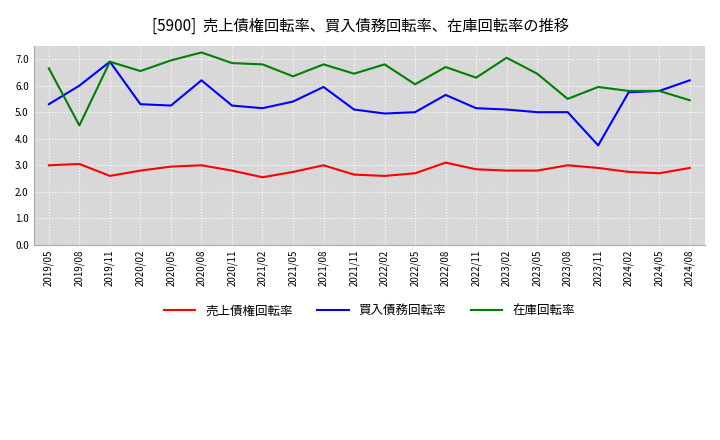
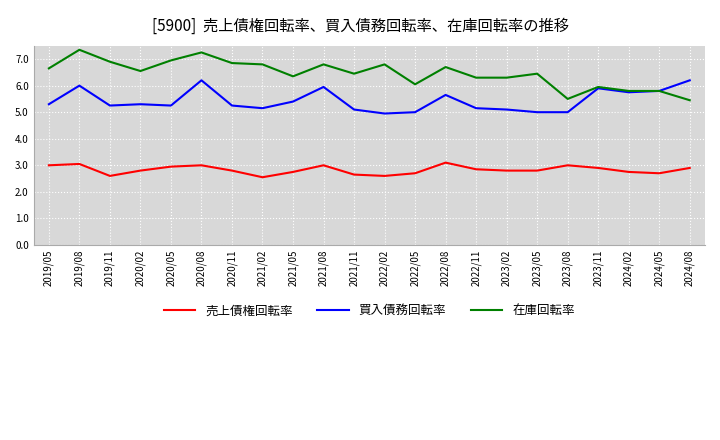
在庫回転率/2019/08: 4.50 -> 7.35
買入債務回転率/2019/11: 6.90 -> 5.25
在庫回転率/2023/02: 7.05 -> 6.30
買入債務回転率/2023/11: 3.75 -> 5.90
